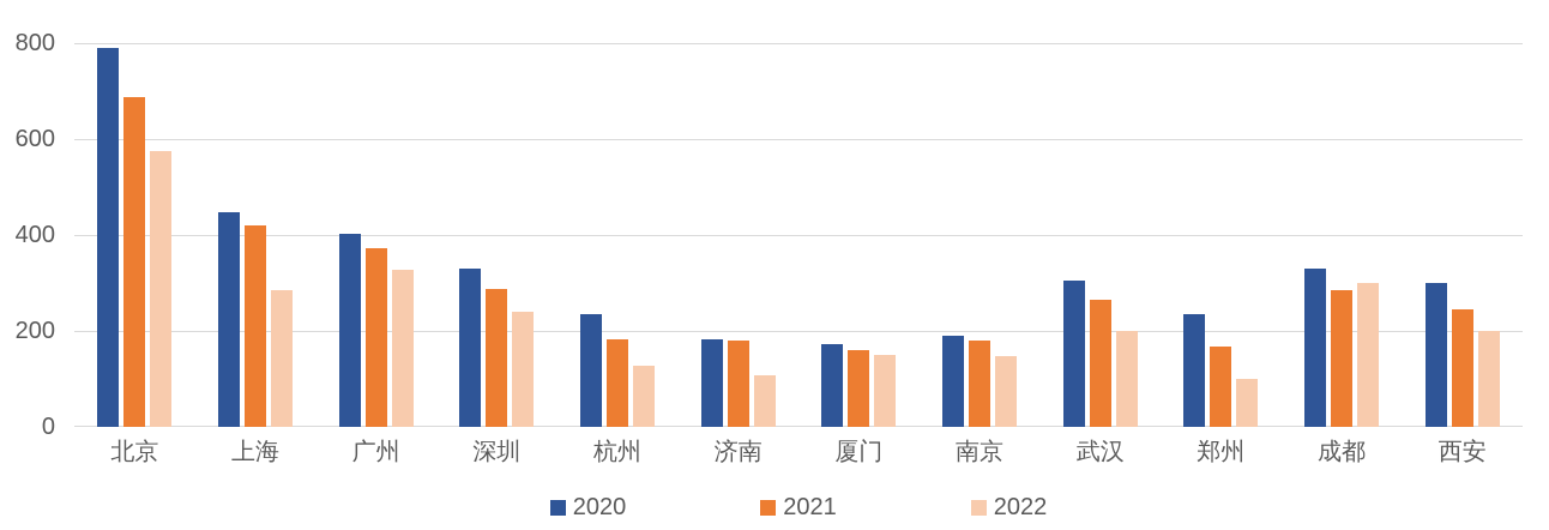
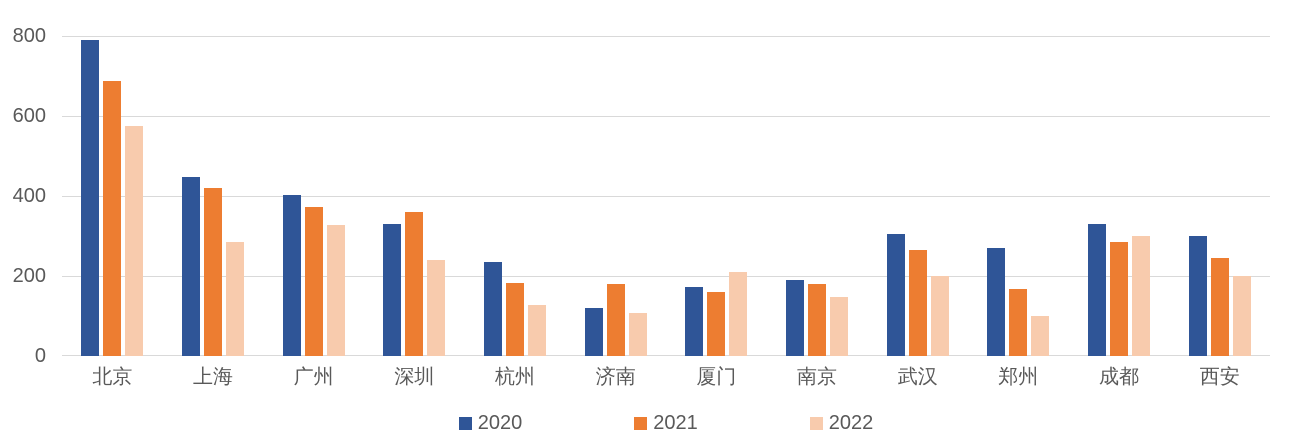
2021/深圳: 290 -> 360
2020/济南: 180 -> 120
2022/厦门: 150 -> 210
2020/郑州: 230 -> 270
